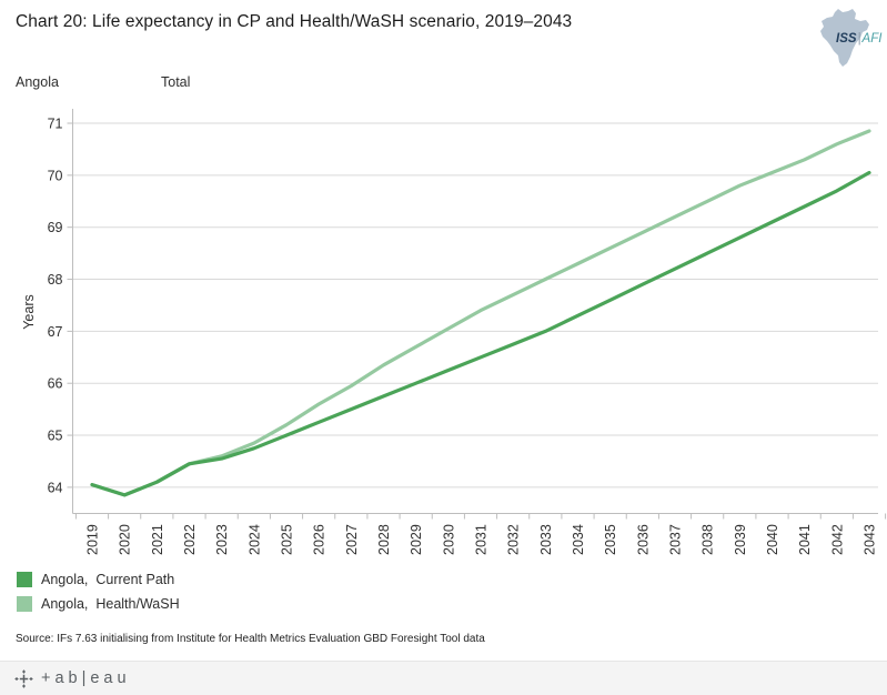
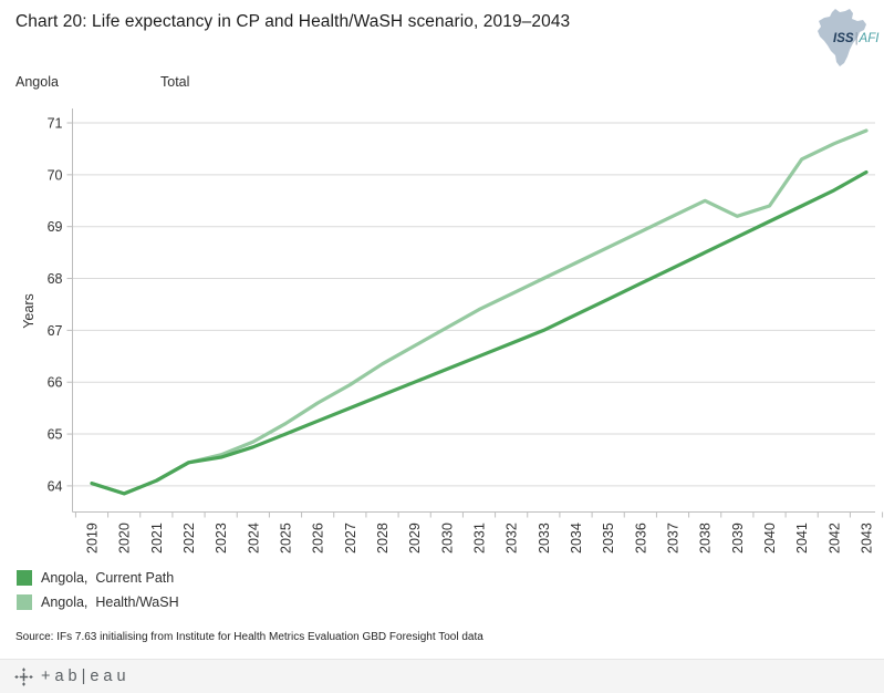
Angola, Health/WaSH/2039: 69.8 -> 69.2
Angola, Health/WaSH/2040: 70.0 -> 69.4
